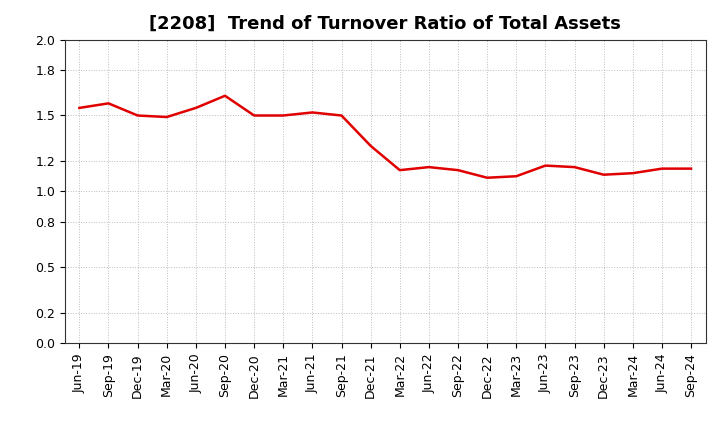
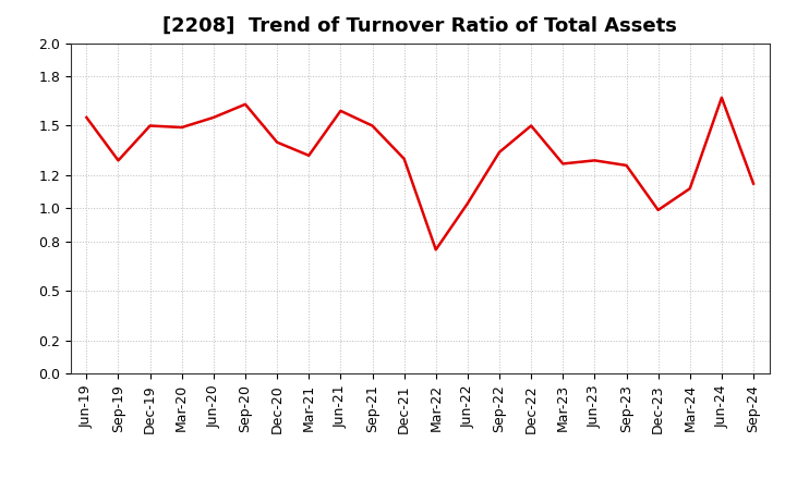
Sep-19: 1.58 -> 1.29
Dec-20: 1.50 -> 1.40
Mar-21: 1.50 -> 1.32
Jun-21: 1.52 -> 1.59
Mar-22: 1.14 -> 0.75
Jun-22: 1.16 -> 1.03
Sep-22: 1.14 -> 1.34
Dec-22: 1.09 -> 1.50
Mar-23: 1.10 -> 1.27
Jun-23: 1.17 -> 1.29
Sep-23: 1.16 -> 1.26
Dec-23: 1.11 -> 0.99
Jun-24: 1.15 -> 1.67
